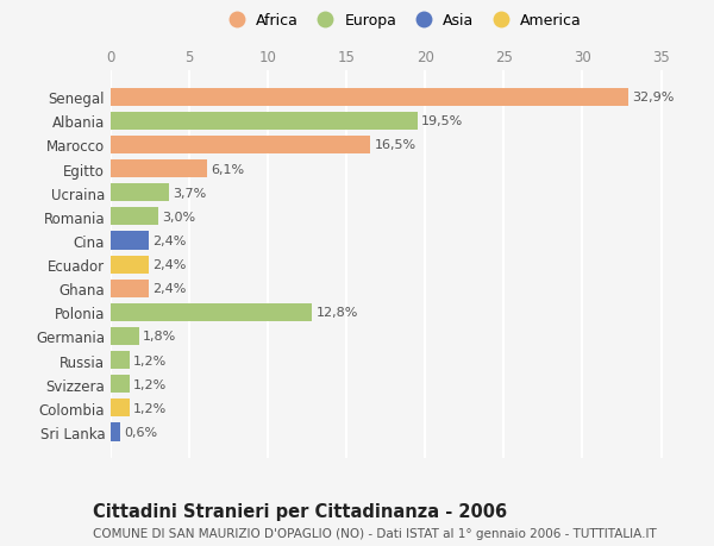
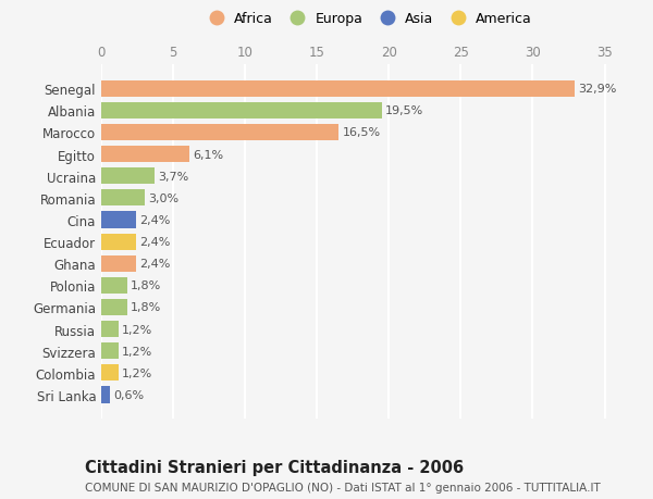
Polonia: 12,8% -> 1,8%
